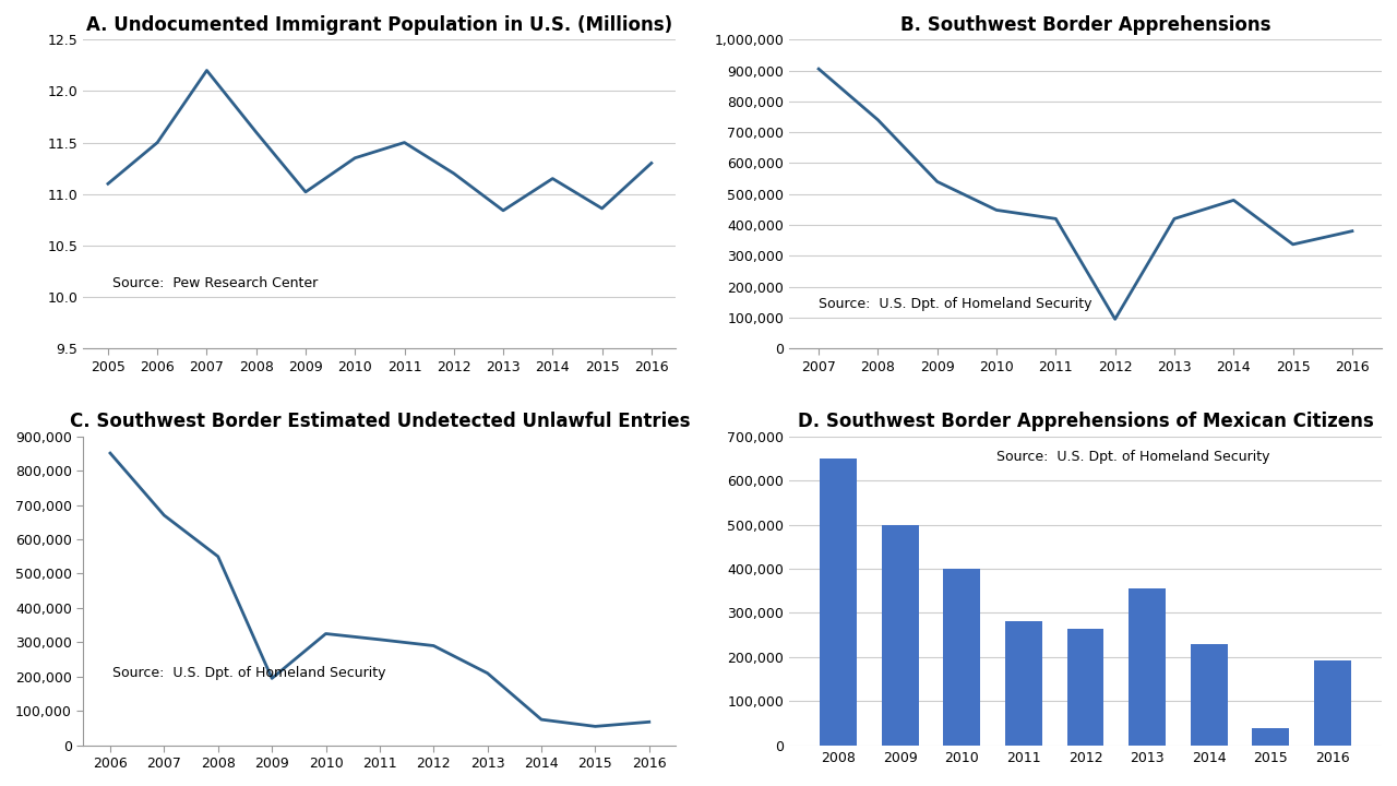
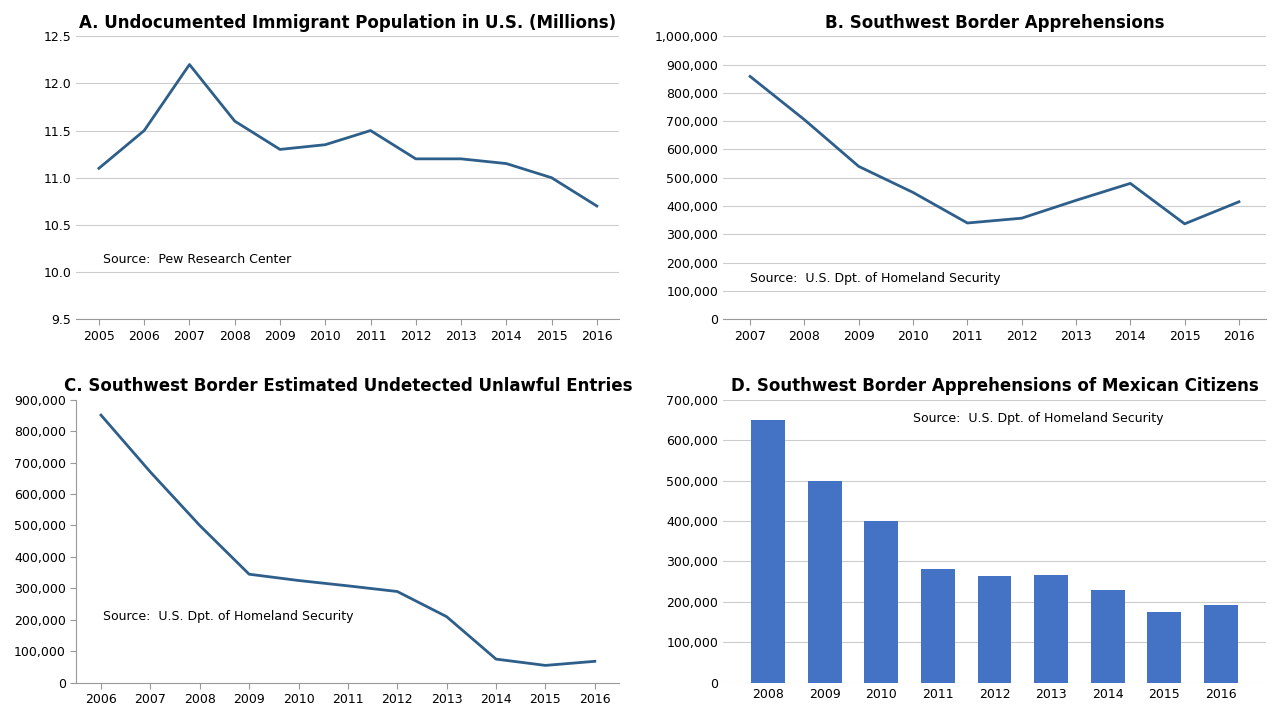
A. Undocumented Immigrant Population in U.S. (Millions)/2009: 11.02 -> 11.30
A. Undocumented Immigrant Population in U.S. (Millions)/2013: 10.84 -> 11.20
A. Undocumented Immigrant Population in U.S. (Millions)/2015: 10.86 -> 11.00
A. Undocumented Immigrant Population in U.S. (Millions)/2016: 11.30 -> 10.70
B. Southwest Border Apprehensions/2007: 905,000 -> 858,000
B. Southwest Border Apprehensions/2008: 740,000 -> 705,000
B. Southwest Border Apprehensions/2011: 420,000 -> 340,000
B. Southwest Border Apprehensions/2012: 95,000 -> 357,000
B. Southwest Border Apprehensions/2016: 380,000 -> 415,000
C. Southwest Border Estimated Undetected Unlawful Entries/2008: 550,000 -> 500,000
C. Southwest Border Estimated Undetected Unlawful Entries/2009: 195,000 -> 345,000
D. Southwest Border Apprehensions of Mexican Citizens/2013: 355,000 -> 267,000
D. Southwest Border Apprehensions of Mexican Citizens/2015: 40,000 -> 175,000
